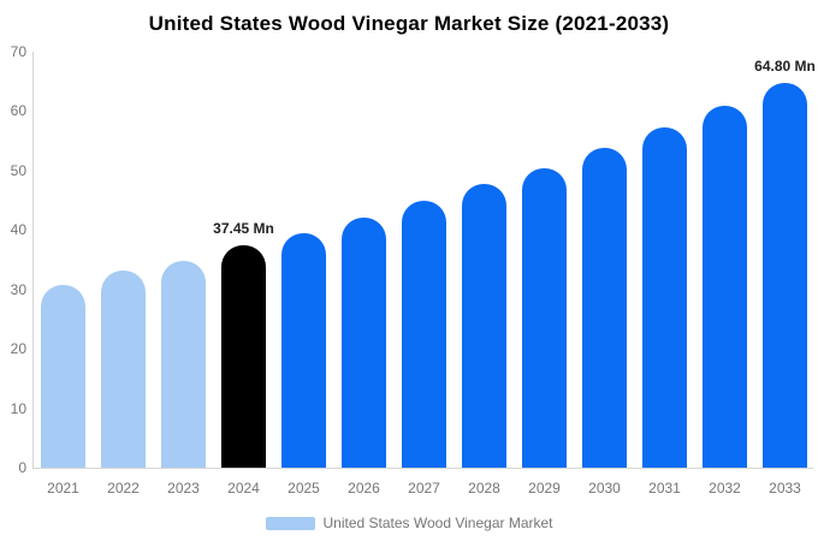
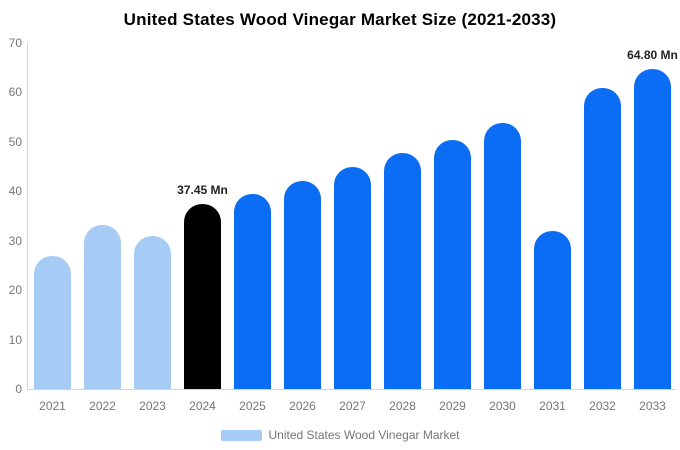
2021: 31 -> 27
2023: 35 -> 31
2031: 57 -> 32
